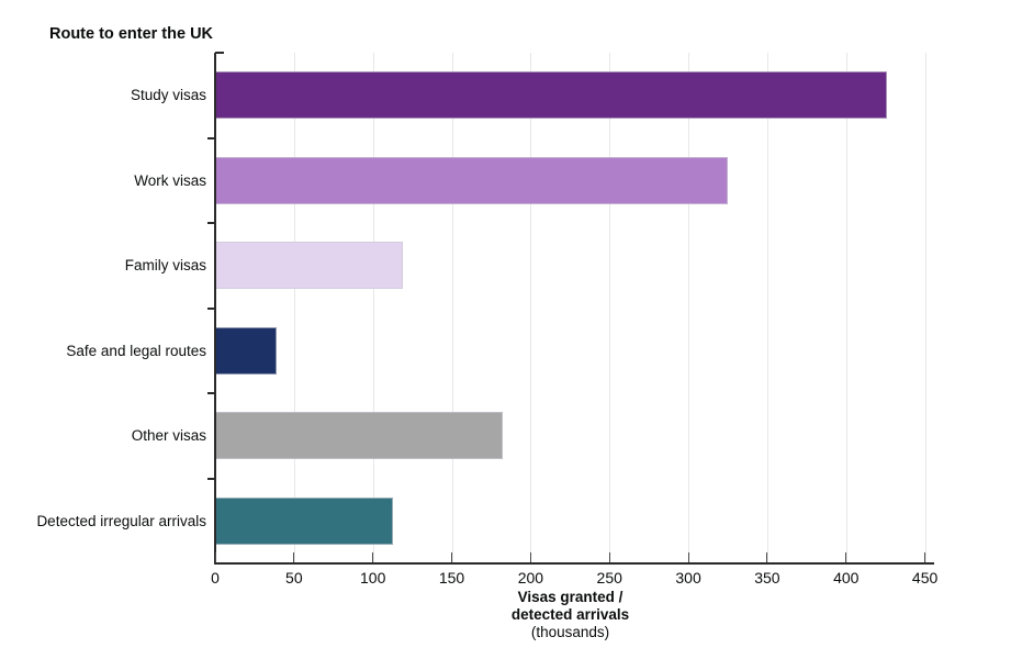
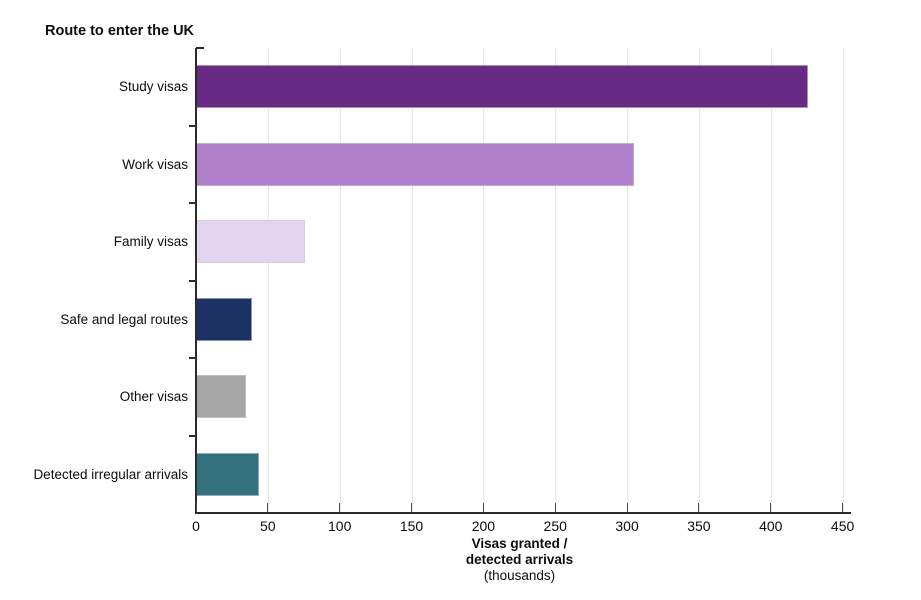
Work visas: 325 -> 305
Family visas: 119 -> 76
Other visas: 182 -> 35
Detected irregular arrivals: 113 -> 44
